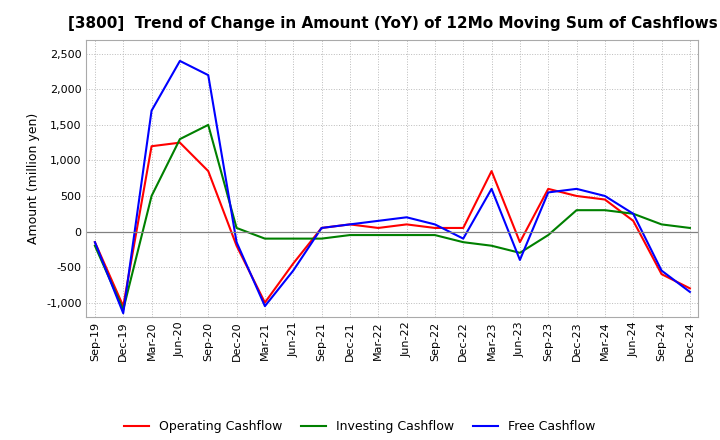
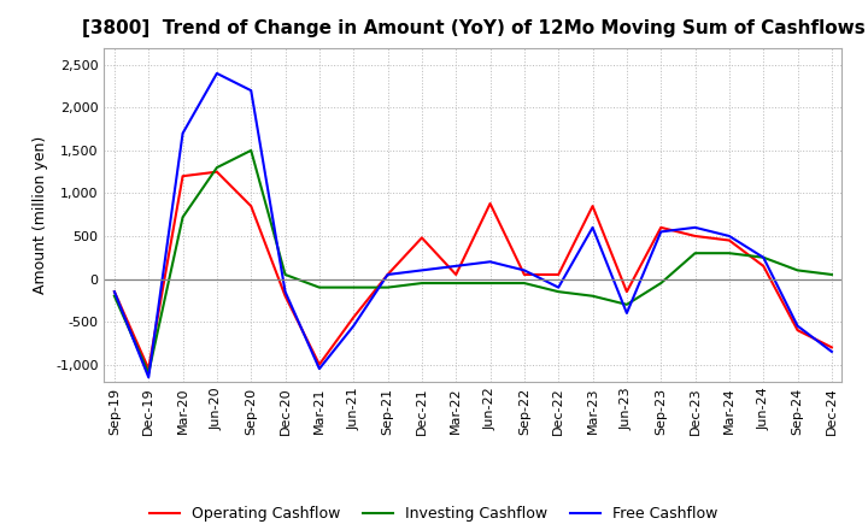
Investing Cashflow/Mar-20: 500 -> 720
Operating Cashflow/Dec-21: 100 -> 480
Operating Cashflow/Jun-22: 100 -> 880
